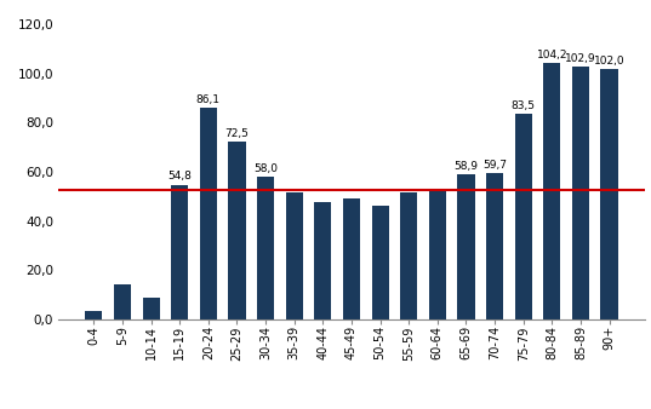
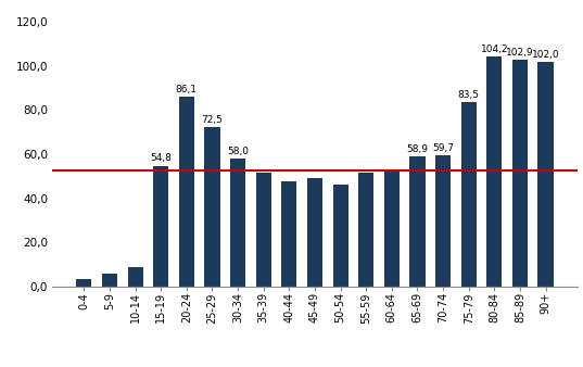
5-9: 14,0 -> 5,5
